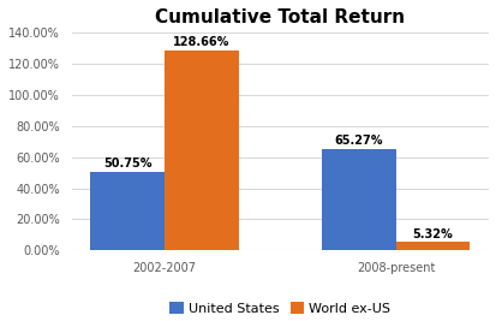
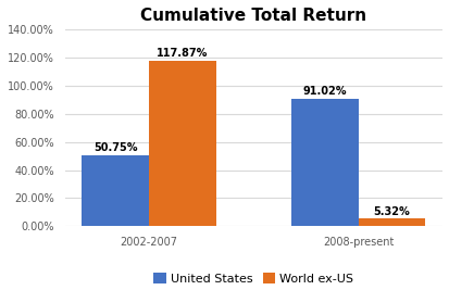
World ex-US/2002-2007: 128.66% -> 117.87%
United States/2008-present: 65.27% -> 91.02%
